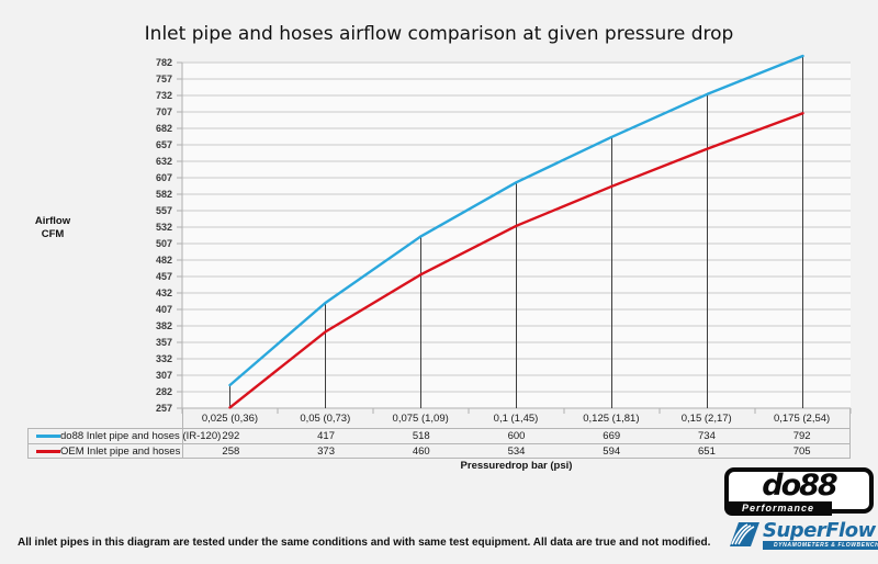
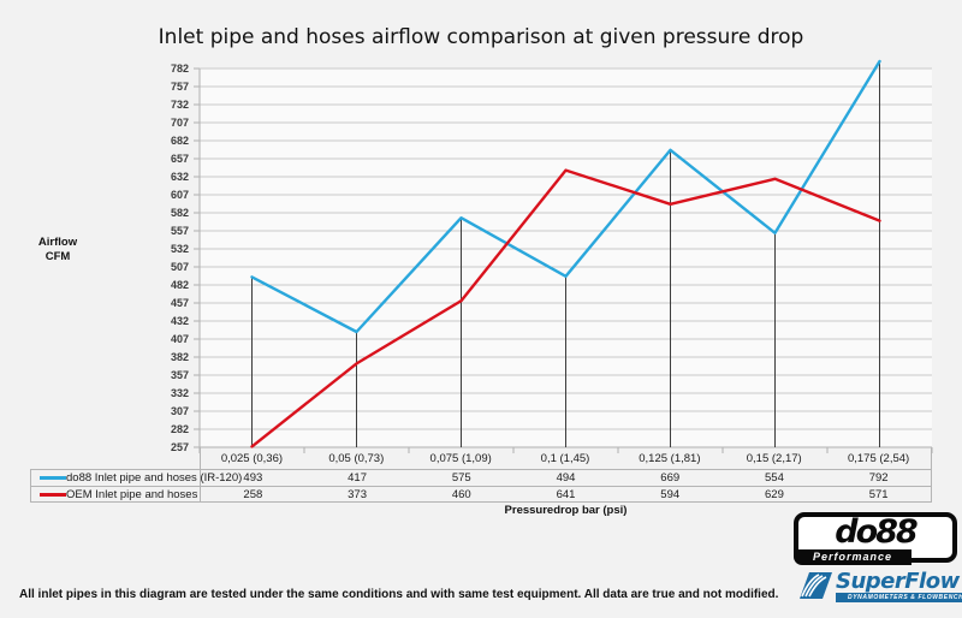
do88 Inlet pipe and hoses (IR-120)/0,025 (0,36): 292 -> 493
do88 Inlet pipe and hoses (IR-120)/0,075 (1,09): 518 -> 575
do88 Inlet pipe and hoses (IR-120)/0,1 (1,45): 600 -> 494
OEM Inlet pipe and hoses/0,1 (1,45): 534 -> 641
do88 Inlet pipe and hoses (IR-120)/0,15 (2,17): 734 -> 554
OEM Inlet pipe and hoses/0,15 (2,17): 651 -> 629
OEM Inlet pipe and hoses/0,175 (2,54): 705 -> 571
